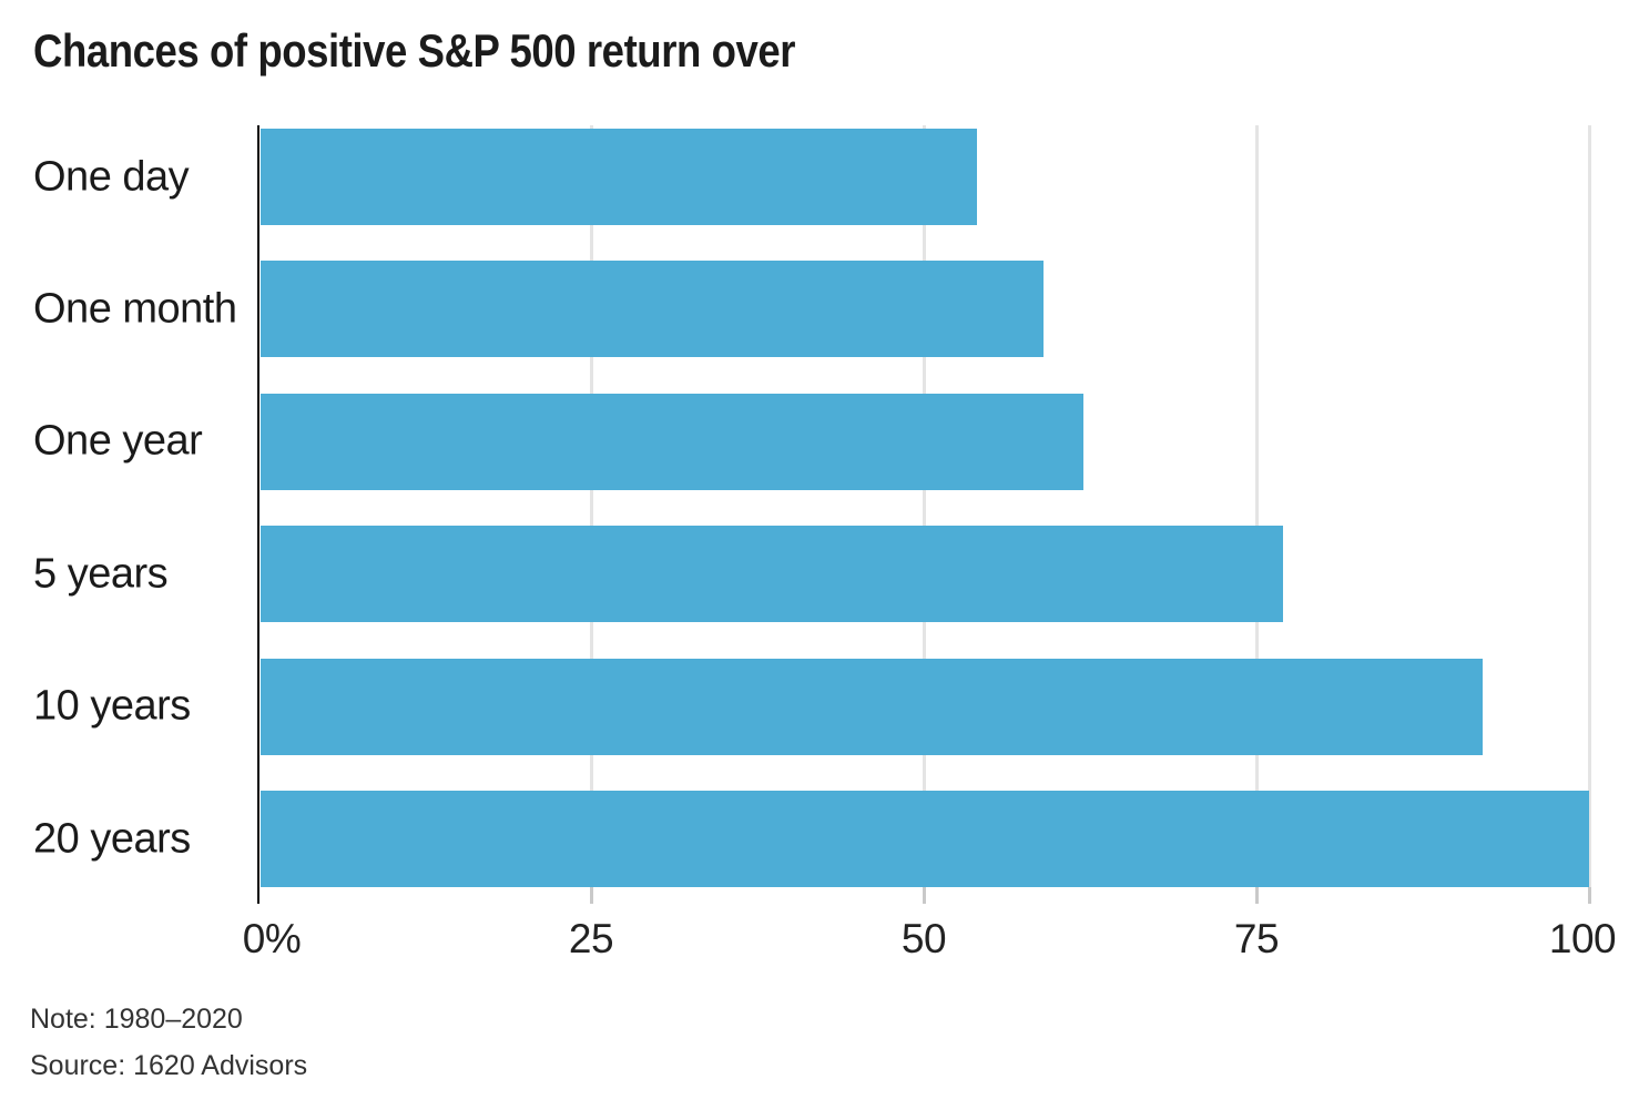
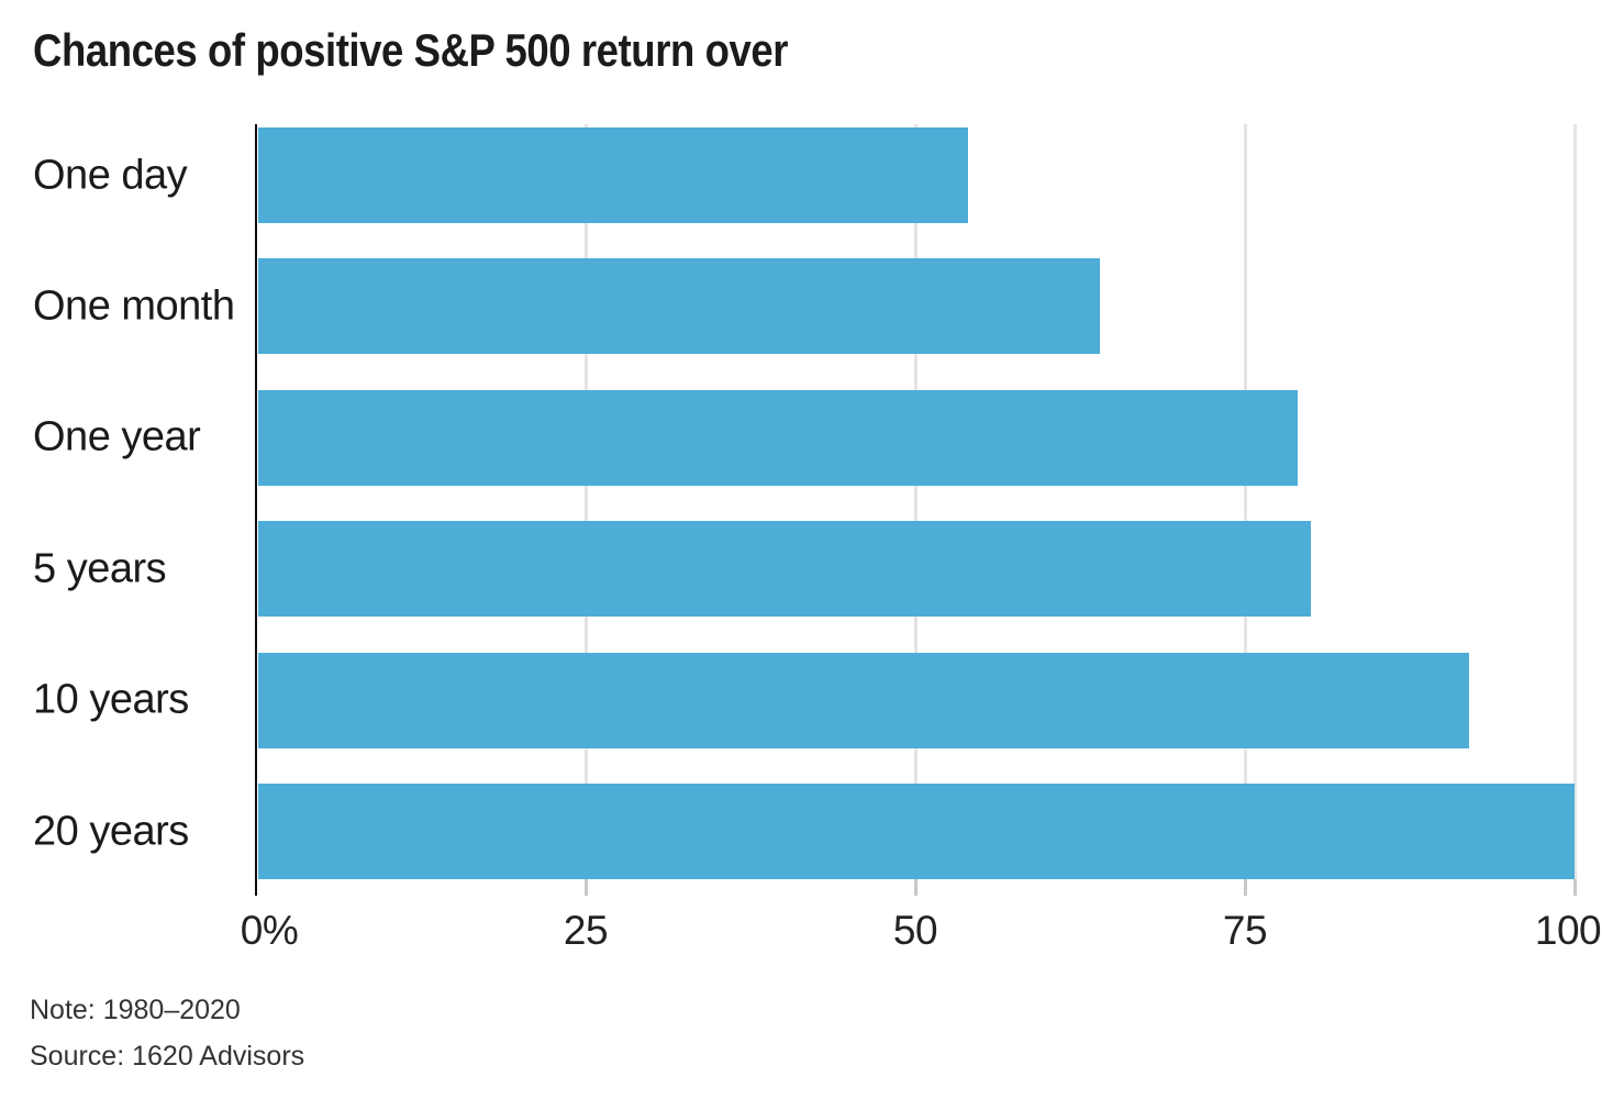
One month: 59 -> 64
One year: 62 -> 79
5 years: 77 -> 80
